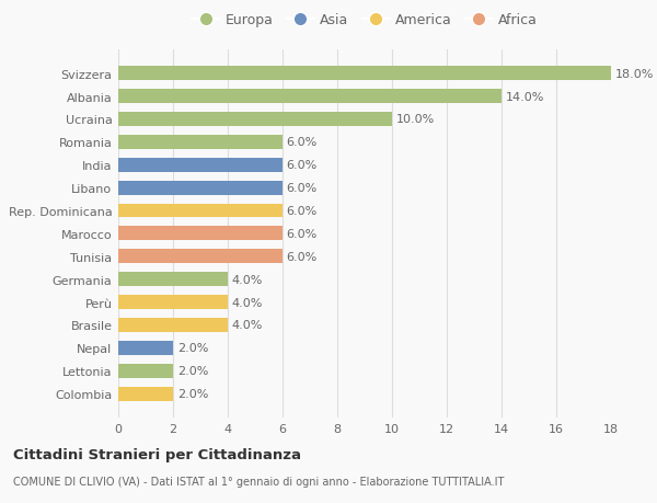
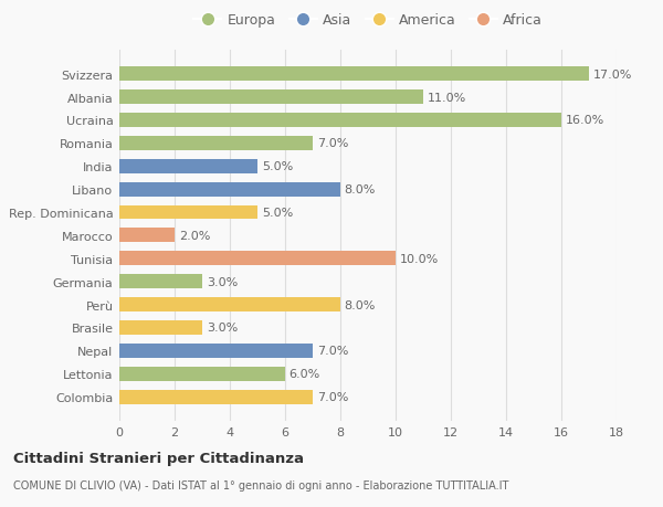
Svizzera: 18.0% -> 17.0%
Albania: 14.0% -> 11.0%
Ucraina: 10.0% -> 16.0%
Romania: 6.0% -> 7.0%
India: 6.0% -> 5.0%
Libano: 6.0% -> 8.0%
Rep. Dominicana: 6.0% -> 5.0%
Marocco: 6.0% -> 2.0%
Tunisia: 6.0% -> 10.0%
Germania: 4.0% -> 3.0%
Perù: 4.0% -> 8.0%
Brasile: 4.0% -> 3.0%
Nepal: 2.0% -> 7.0%
Lettonia: 2.0% -> 6.0%
Colombia: 2.0% -> 7.0%
